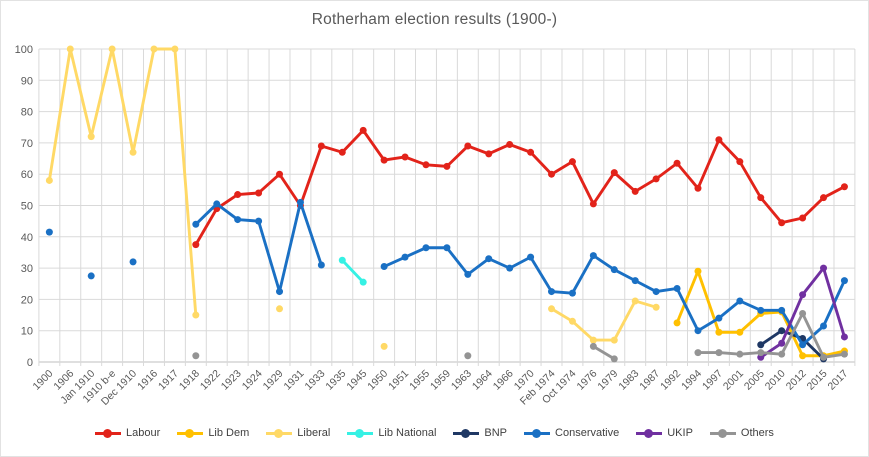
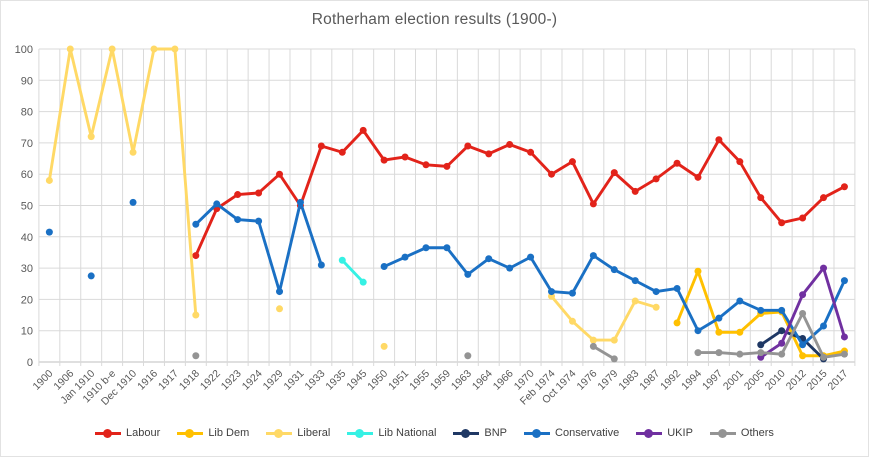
Conservative/Dec 1910: 32 -> 51
Labour/1918: 38 -> 34
Liberal/Feb 1974: 17 -> 21
Labour/1994: 56 -> 59
